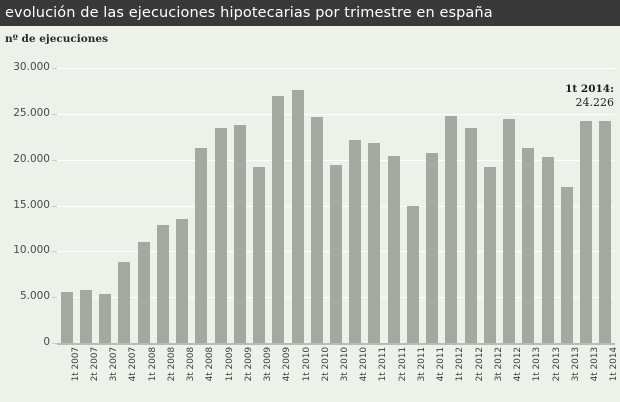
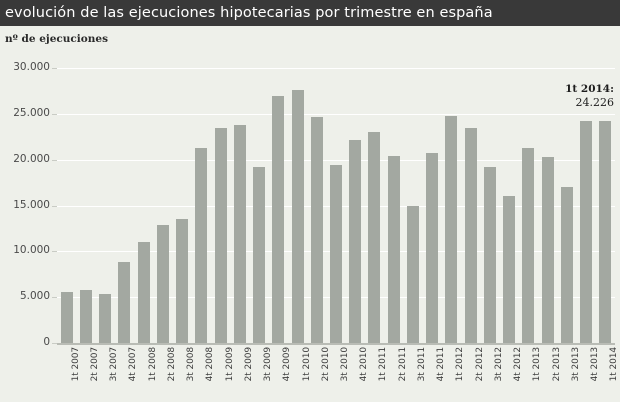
1t 2011: 22000 -> 23000
4t 2012: 24000 -> 16000
